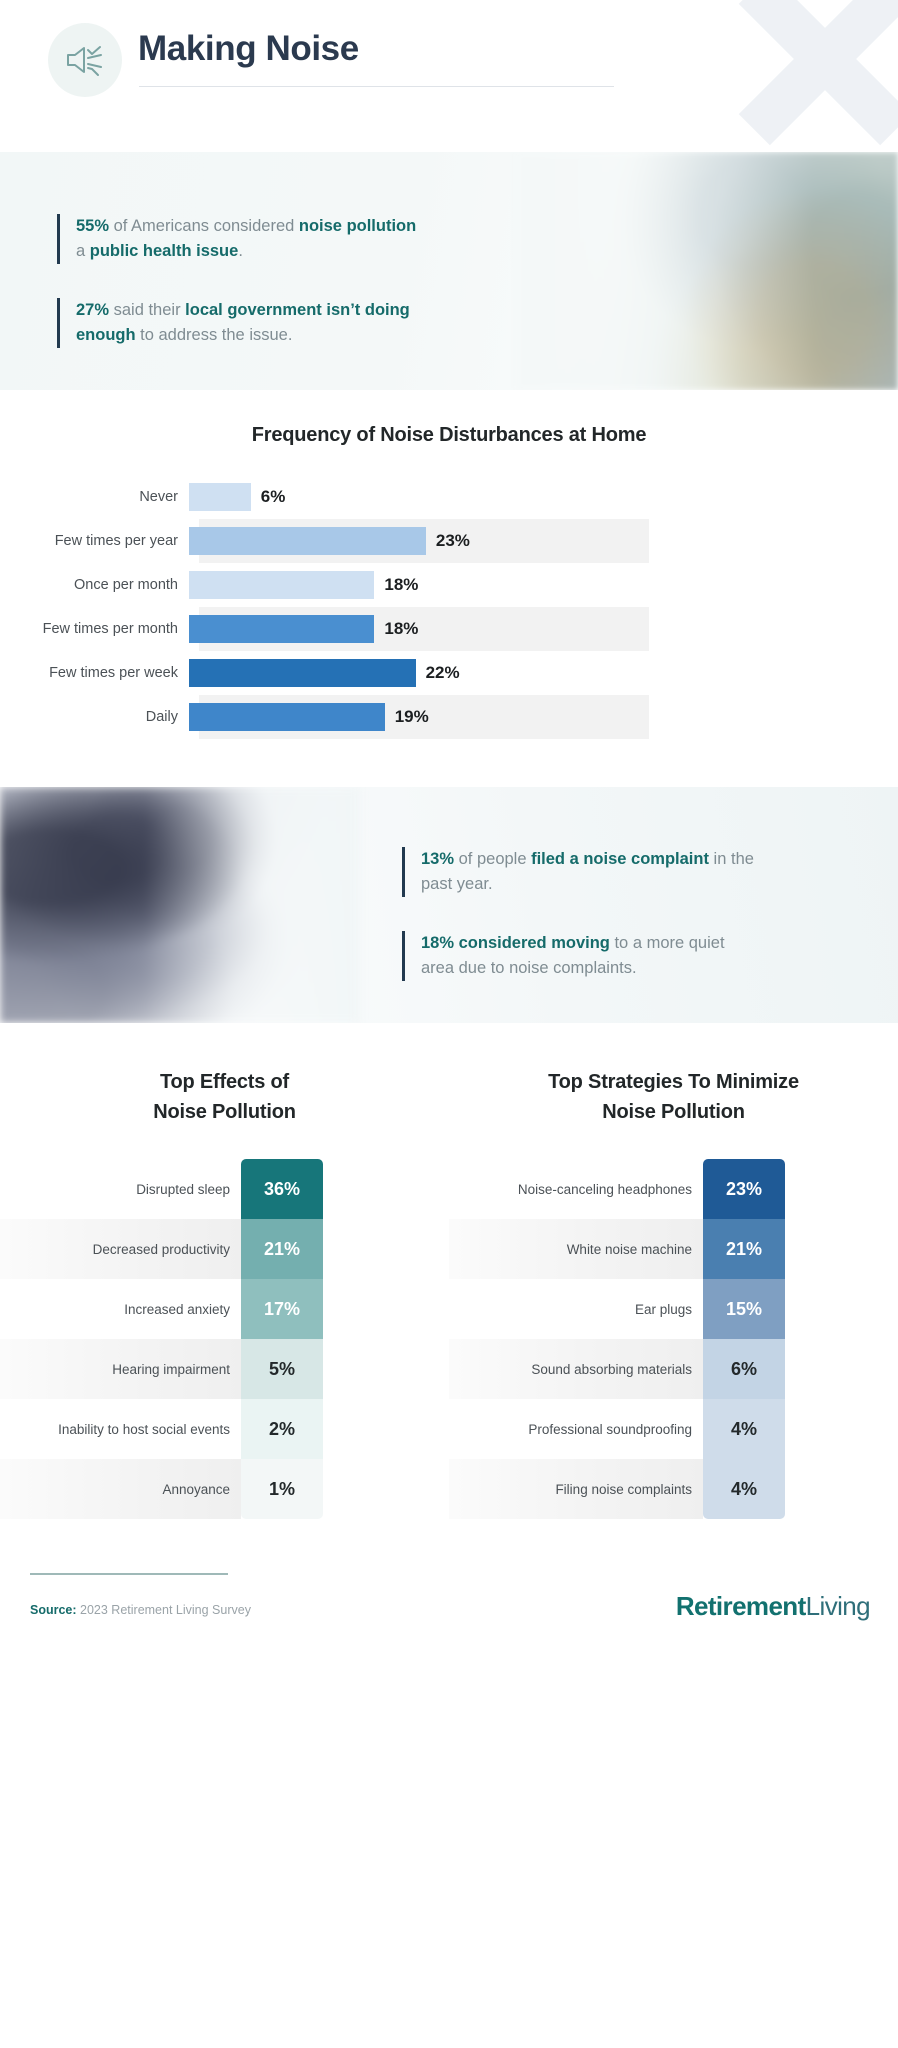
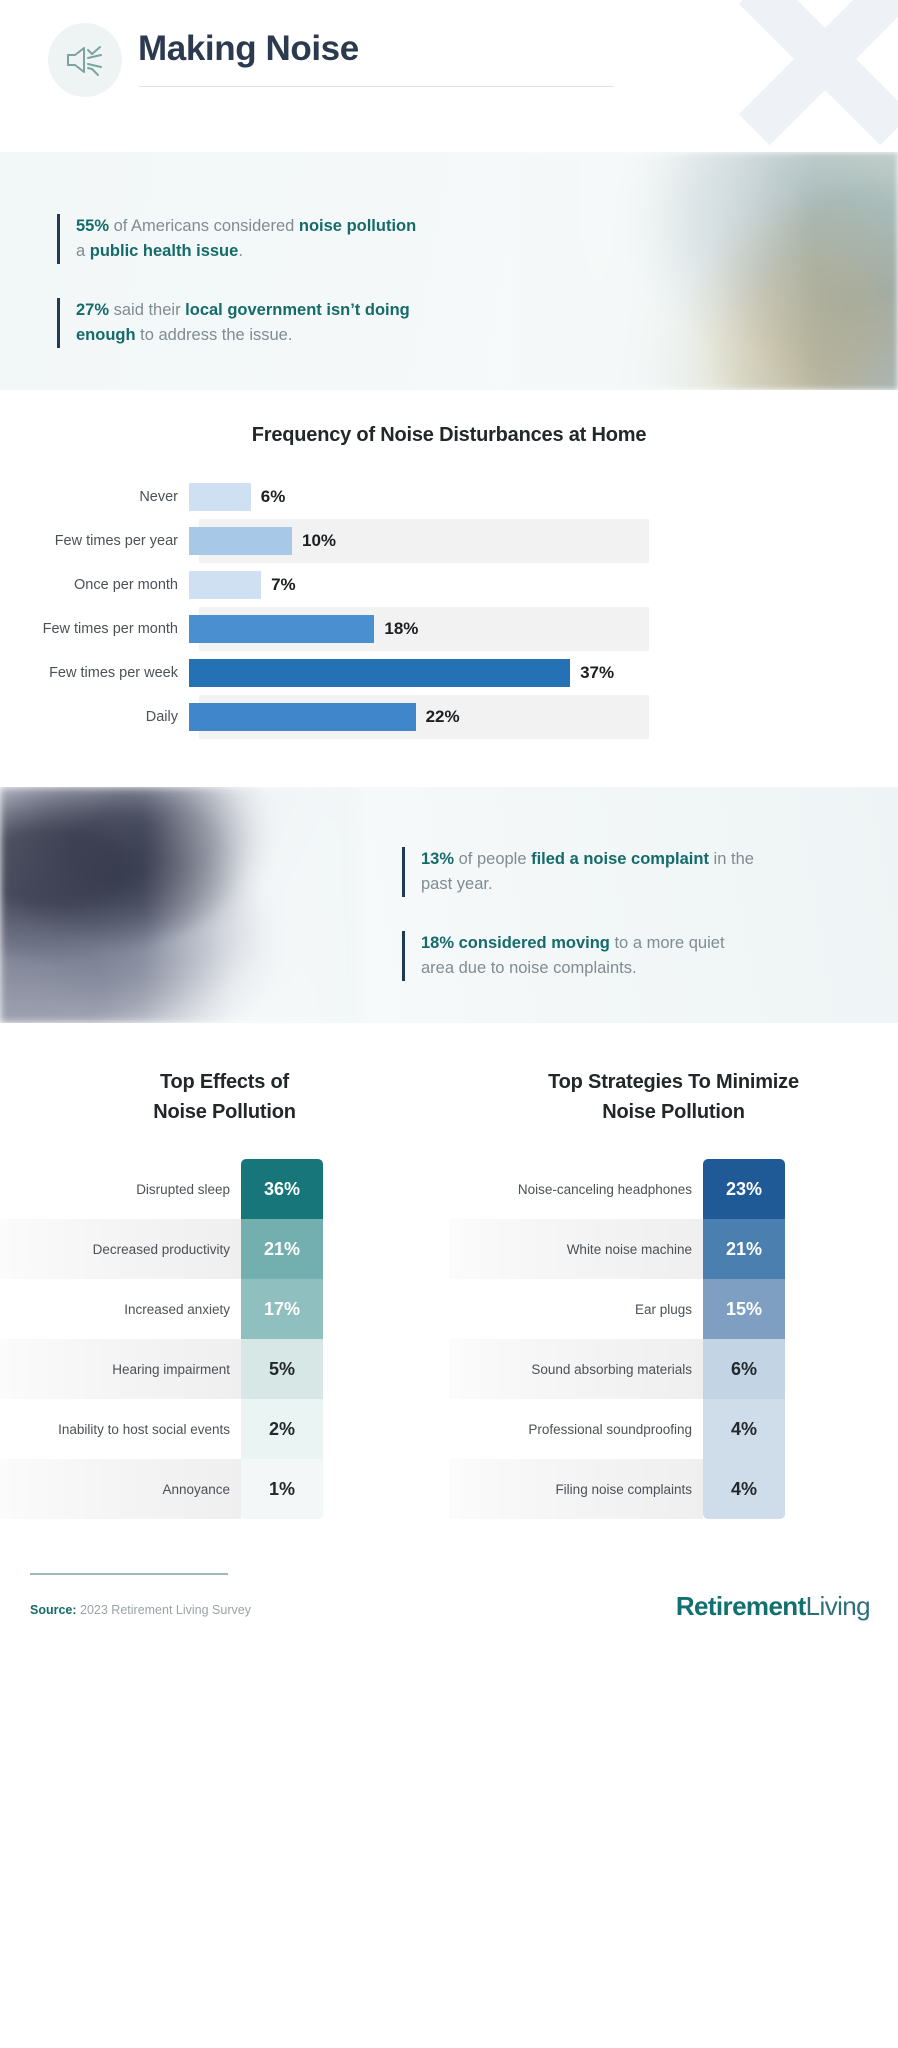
Few times per year: 23% -> 10%
Once per month: 18% -> 7%
Few times per week: 22% -> 37%
Daily: 19% -> 22%
